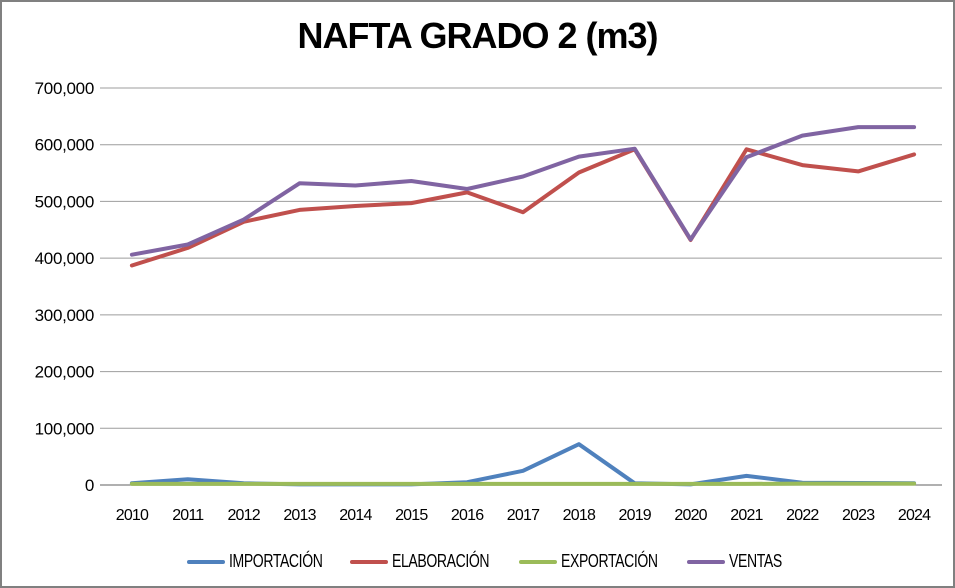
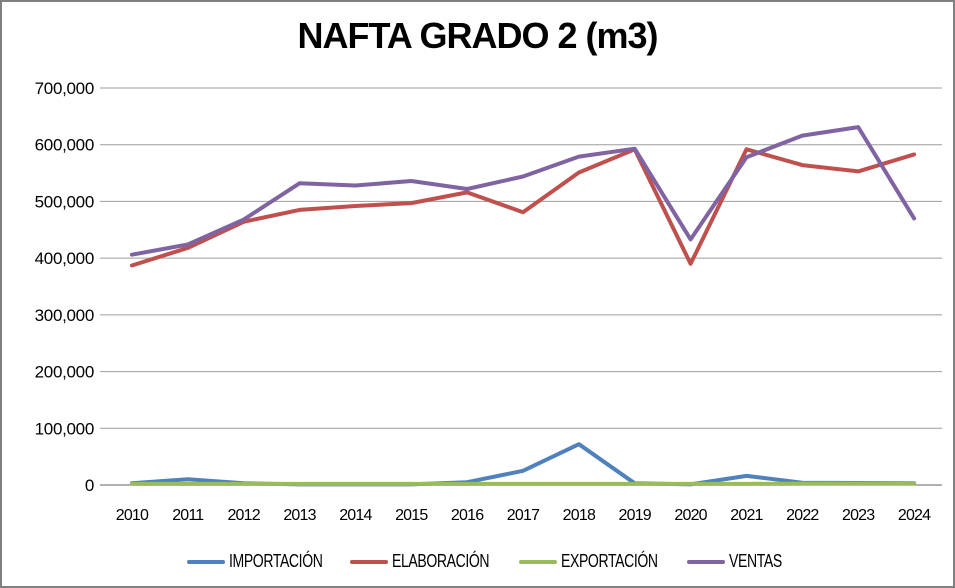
ELABORACIÓN/2020: 430000 -> 390000
VENTAS/2024: 630000 -> 470000
